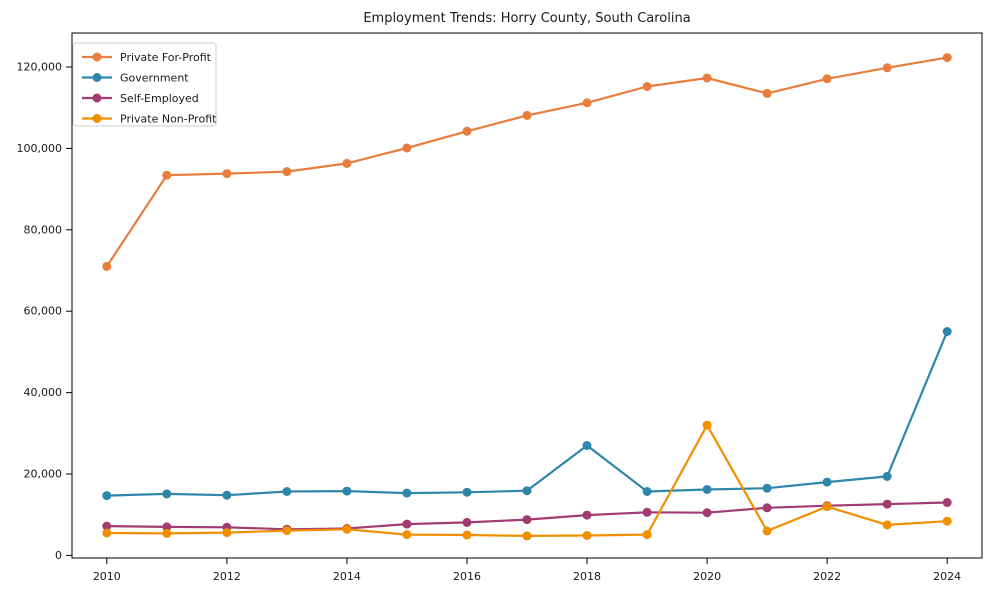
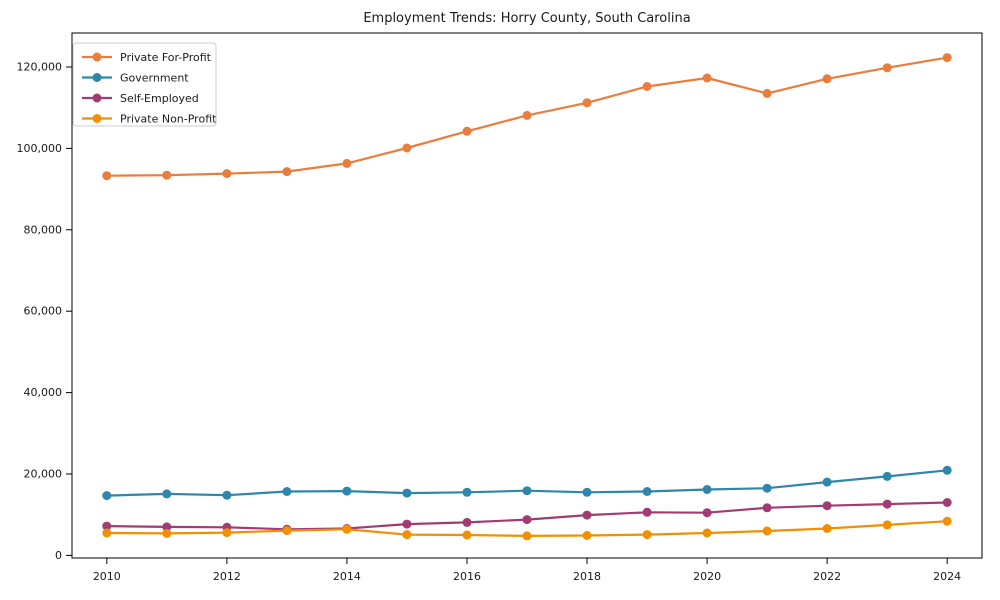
Private For-Profit/2010: 71000 -> 93000
Government/2018: 27000 -> 16000
Private Non-Profit/2020: 32000 -> 6000
Private Non-Profit/2022: 12000 -> 7000
Government/2024: 55000 -> 21000
